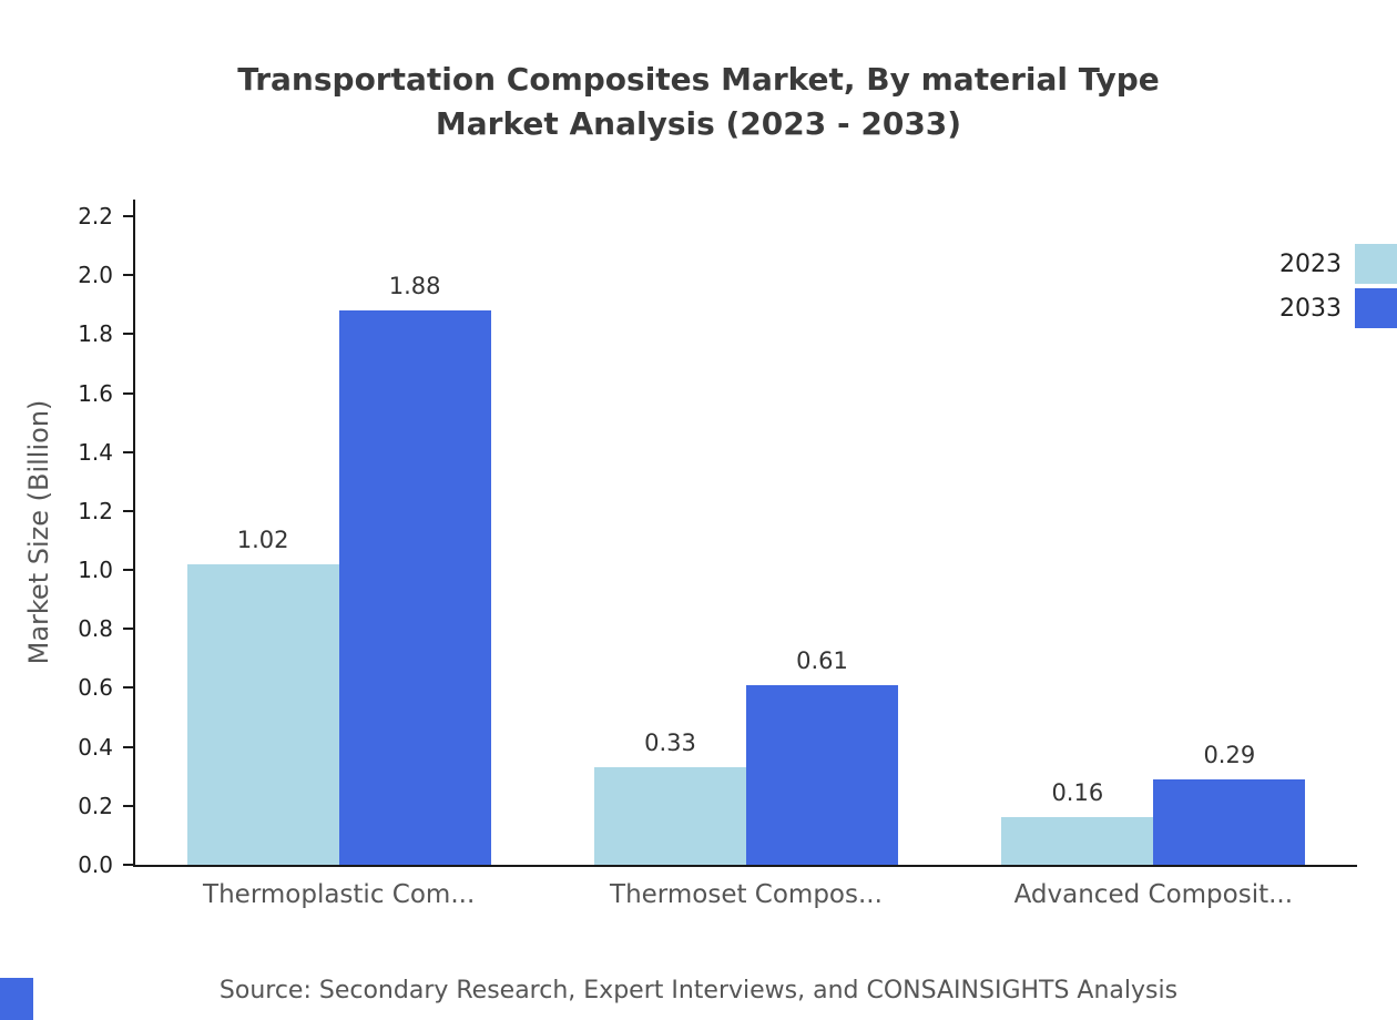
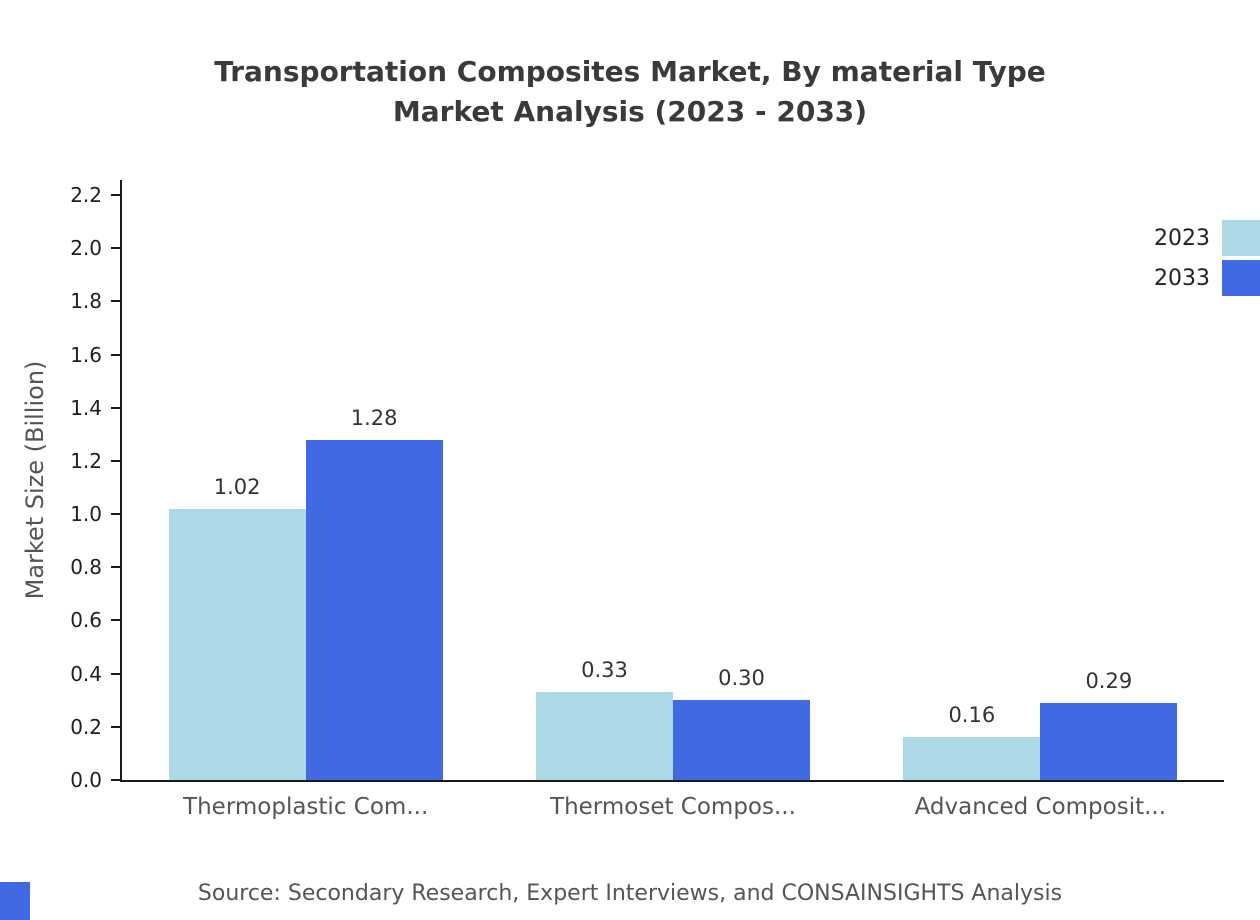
2033/Thermoplastic Com...: 1.88 -> 1.28
2033/Thermoset Compos...: 0.61 -> 0.30
